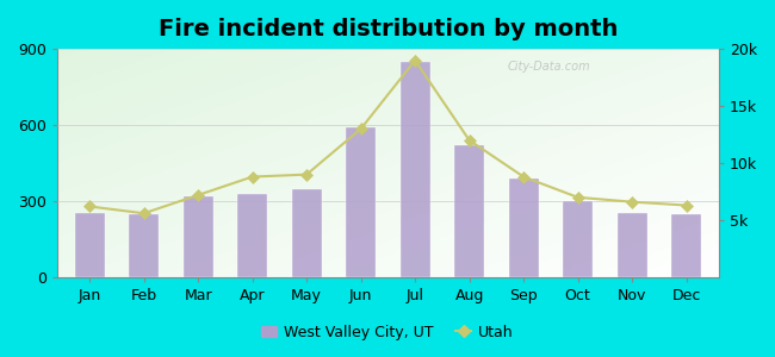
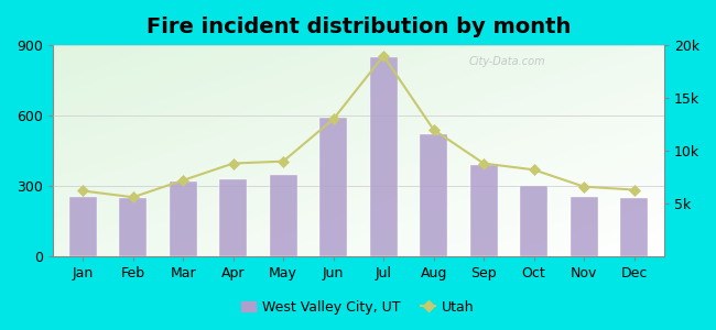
Utah/Oct: 7.0k -> 8.2k
